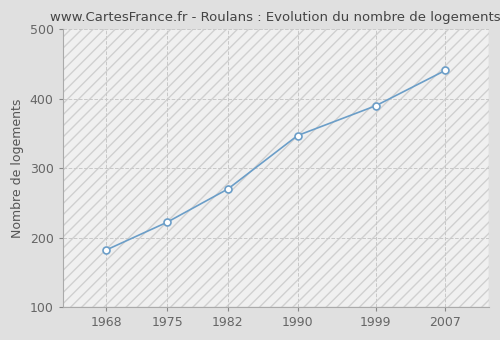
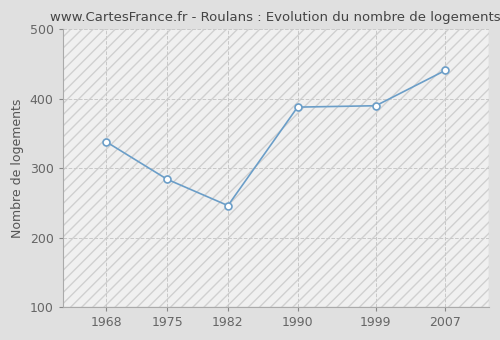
1968: 182 -> 338
1975: 222 -> 284
1982: 270 -> 246
1990: 347 -> 388
